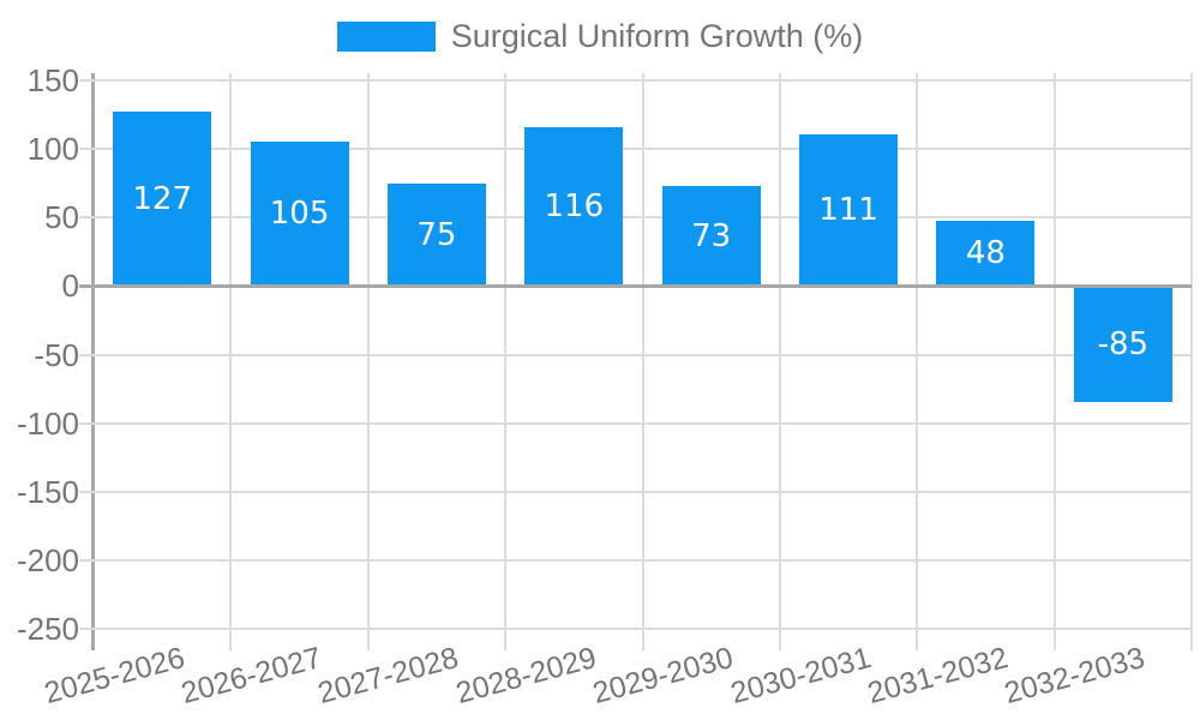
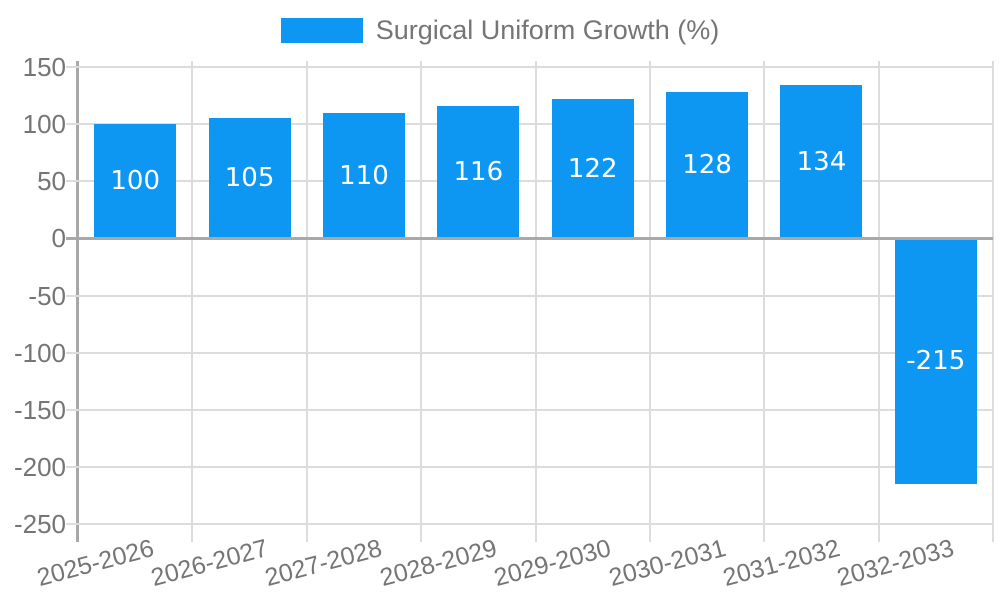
2025-2026: 127 -> 100
2027-2028: 75 -> 110
2029-2030: 73 -> 122
2030-2031: 111 -> 128
2031-2032: 48 -> 134
2032-2033: -85 -> -215
